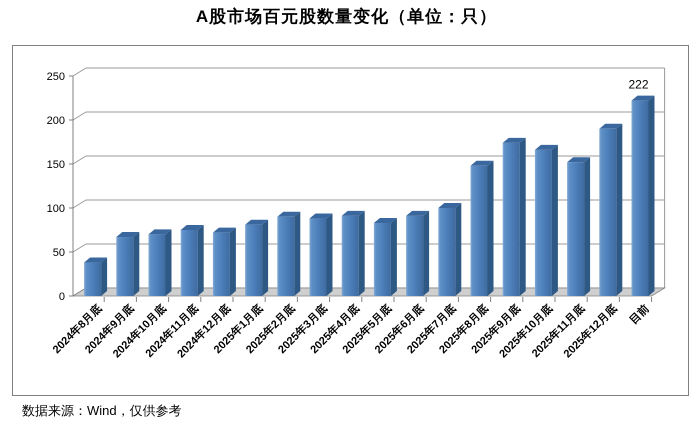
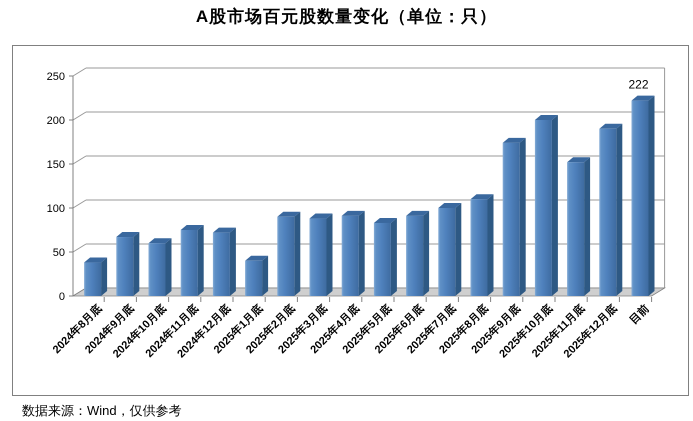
2024年10月底: 70 -> 60
2025年1月底: 80 -> 40
2025年8月底: 150 -> 110
2025年10月底: 170 -> 200
